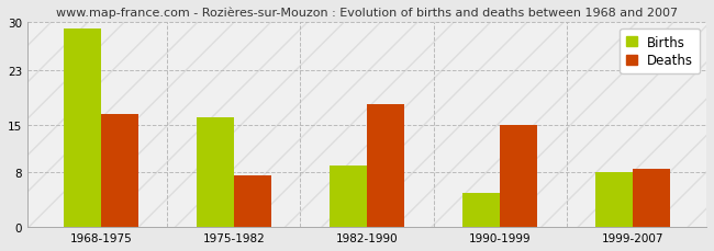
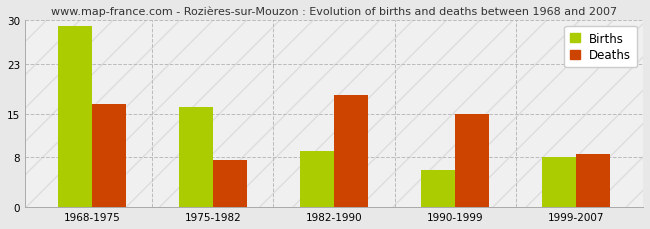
Births/1990-1999: 5 -> 6
